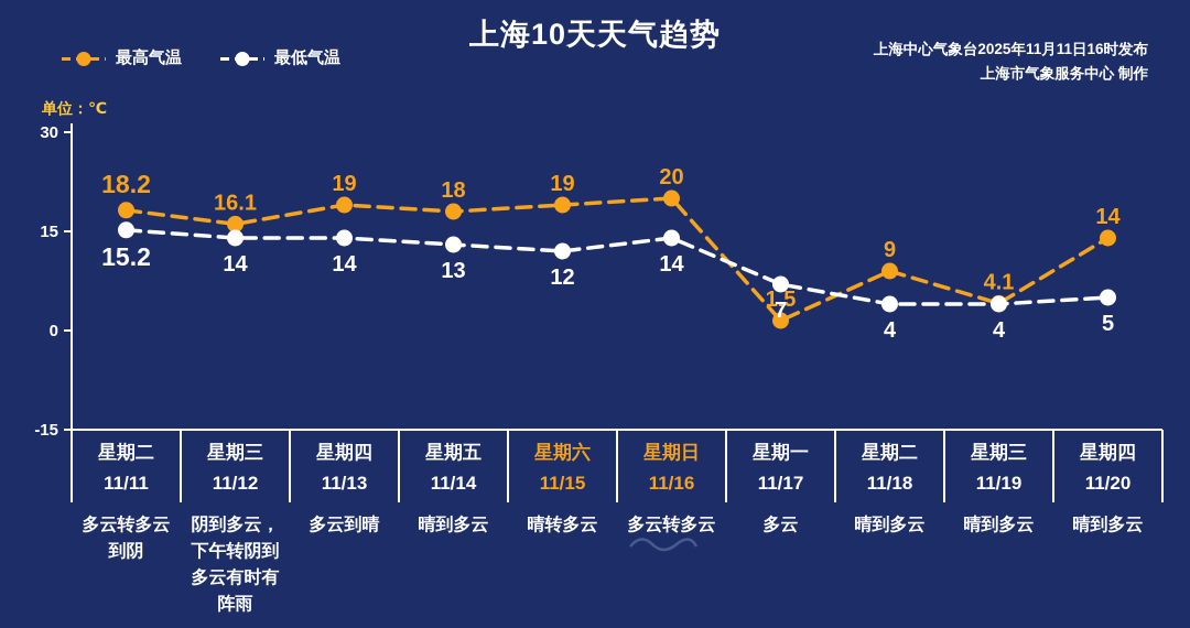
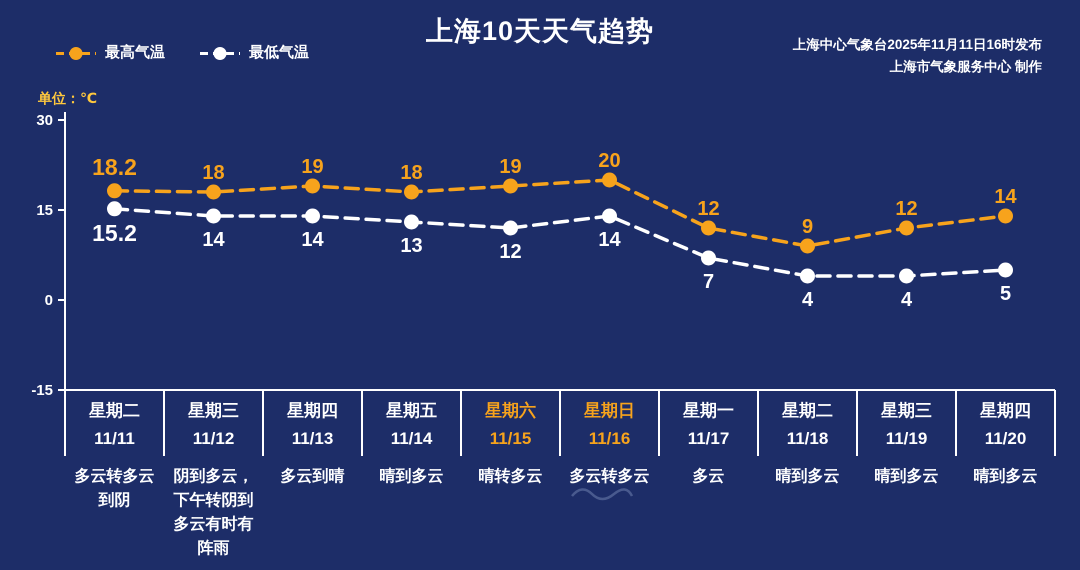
最高气温/11/12: 16.1 -> 18
最高气温/11/17: 1.5 -> 12
最高气温/11/19: 4.1 -> 12
